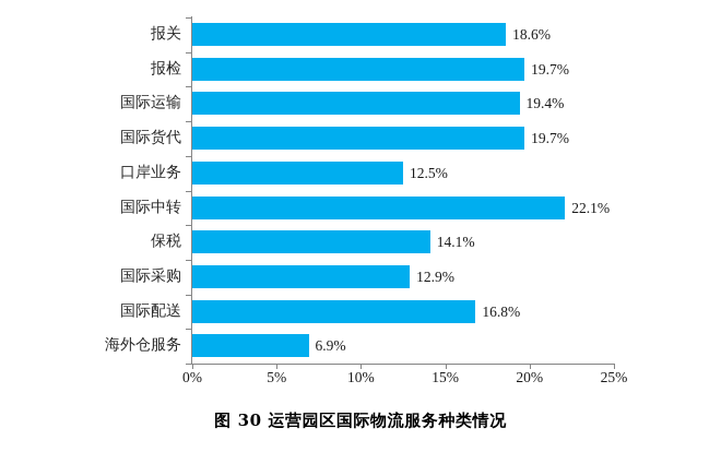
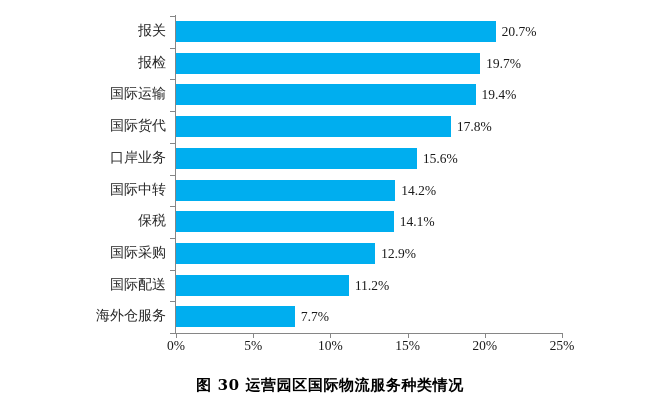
报关: 18.6% -> 20.7%
国际货代: 19.7% -> 17.8%
口岸业务: 12.5% -> 15.6%
国际中转: 22.1% -> 14.2%
国际配送: 16.8% -> 11.2%
海外仓服务: 6.9% -> 7.7%
